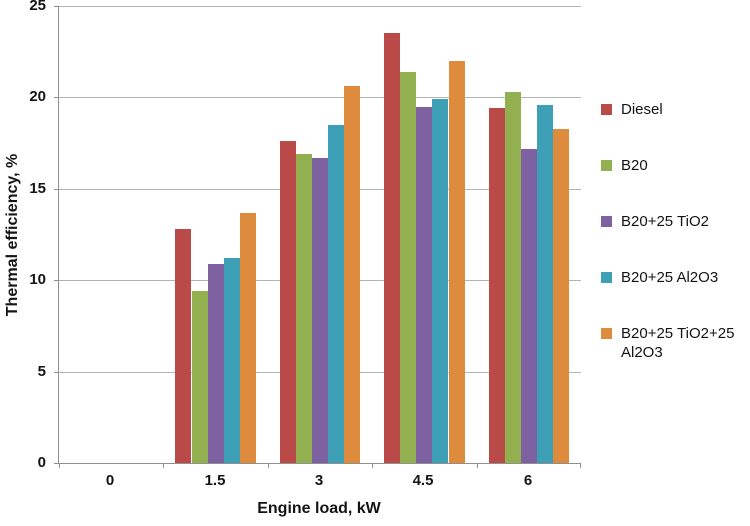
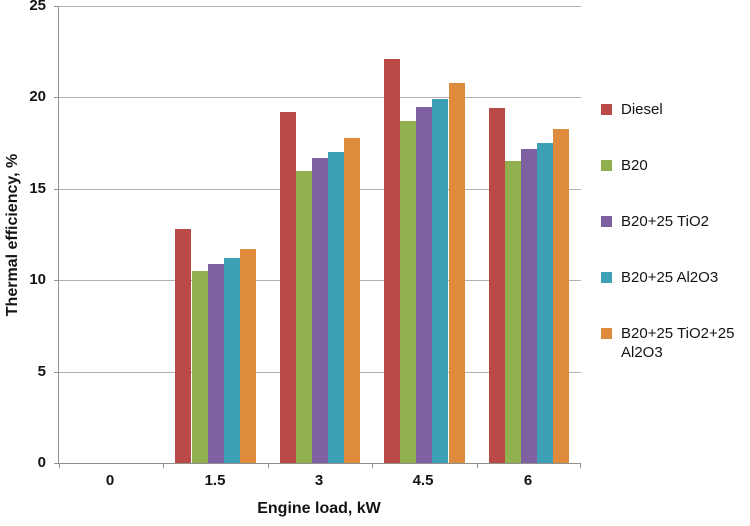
B20/1.5: 9.4 -> 10.5
B20+25 TiO2+25 Al2O3/1.5: 13.7 -> 11.7
Diesel/3: 17.6 -> 19.2
B20/3: 16.9 -> 16.0
B20+25 Al2O3/3: 18.5 -> 17.0
B20+25 TiO2+25 Al2O3/3: 20.6 -> 17.8
Diesel/4.5: 23.5 -> 22.1
B20/4.5: 21.4 -> 18.7
B20+25 TiO2+25 Al2O3/4.5: 22.0 -> 20.8
B20/6: 20.3 -> 16.5
B20+25 Al2O3/6: 19.6 -> 17.5
